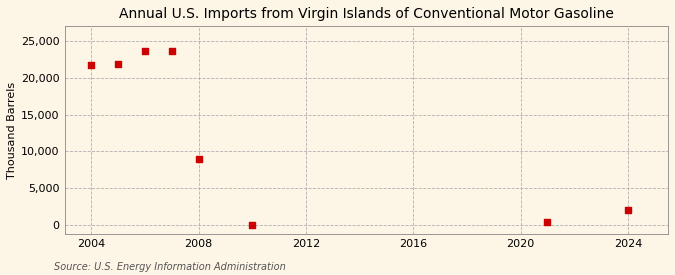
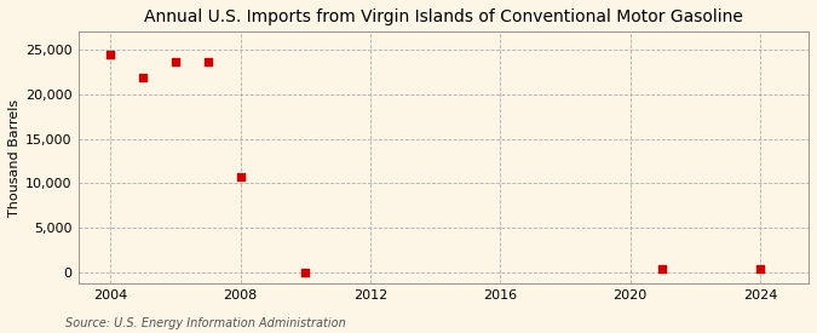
2004: 21,800 -> 24,500
2008: 9,000 -> 10,800
2024: 2,000 -> 400
